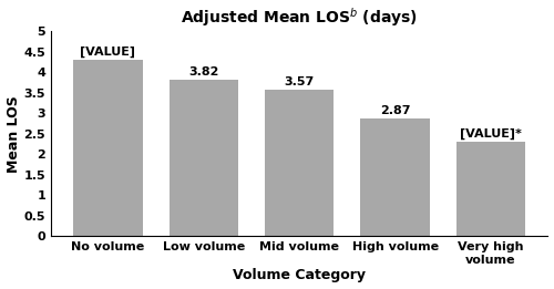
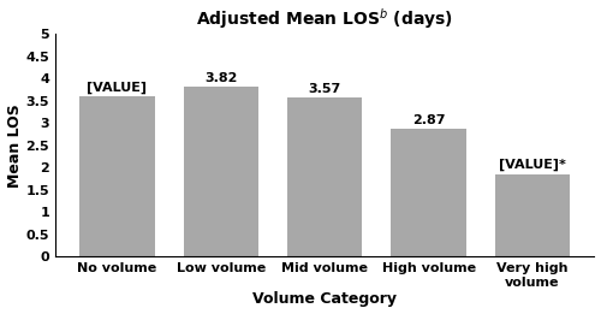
No volume: 4.30 -> 3.60
Very high volume: 2.30 -> 1.85
